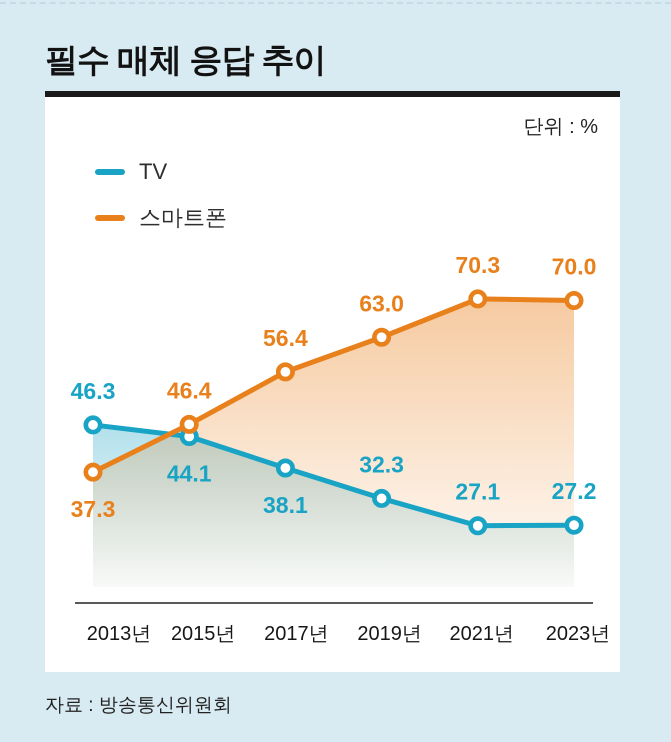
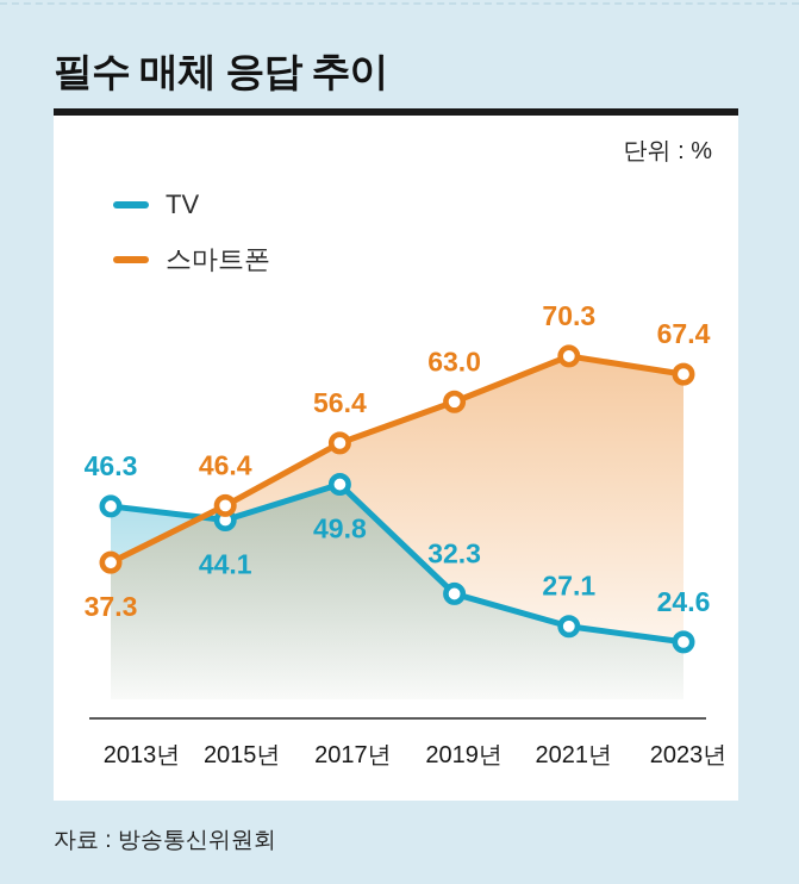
TV/2017년: 38.1 -> 49.8
TV/2023년: 27.2 -> 24.6
스마트폰/2023년: 70.0 -> 67.4
